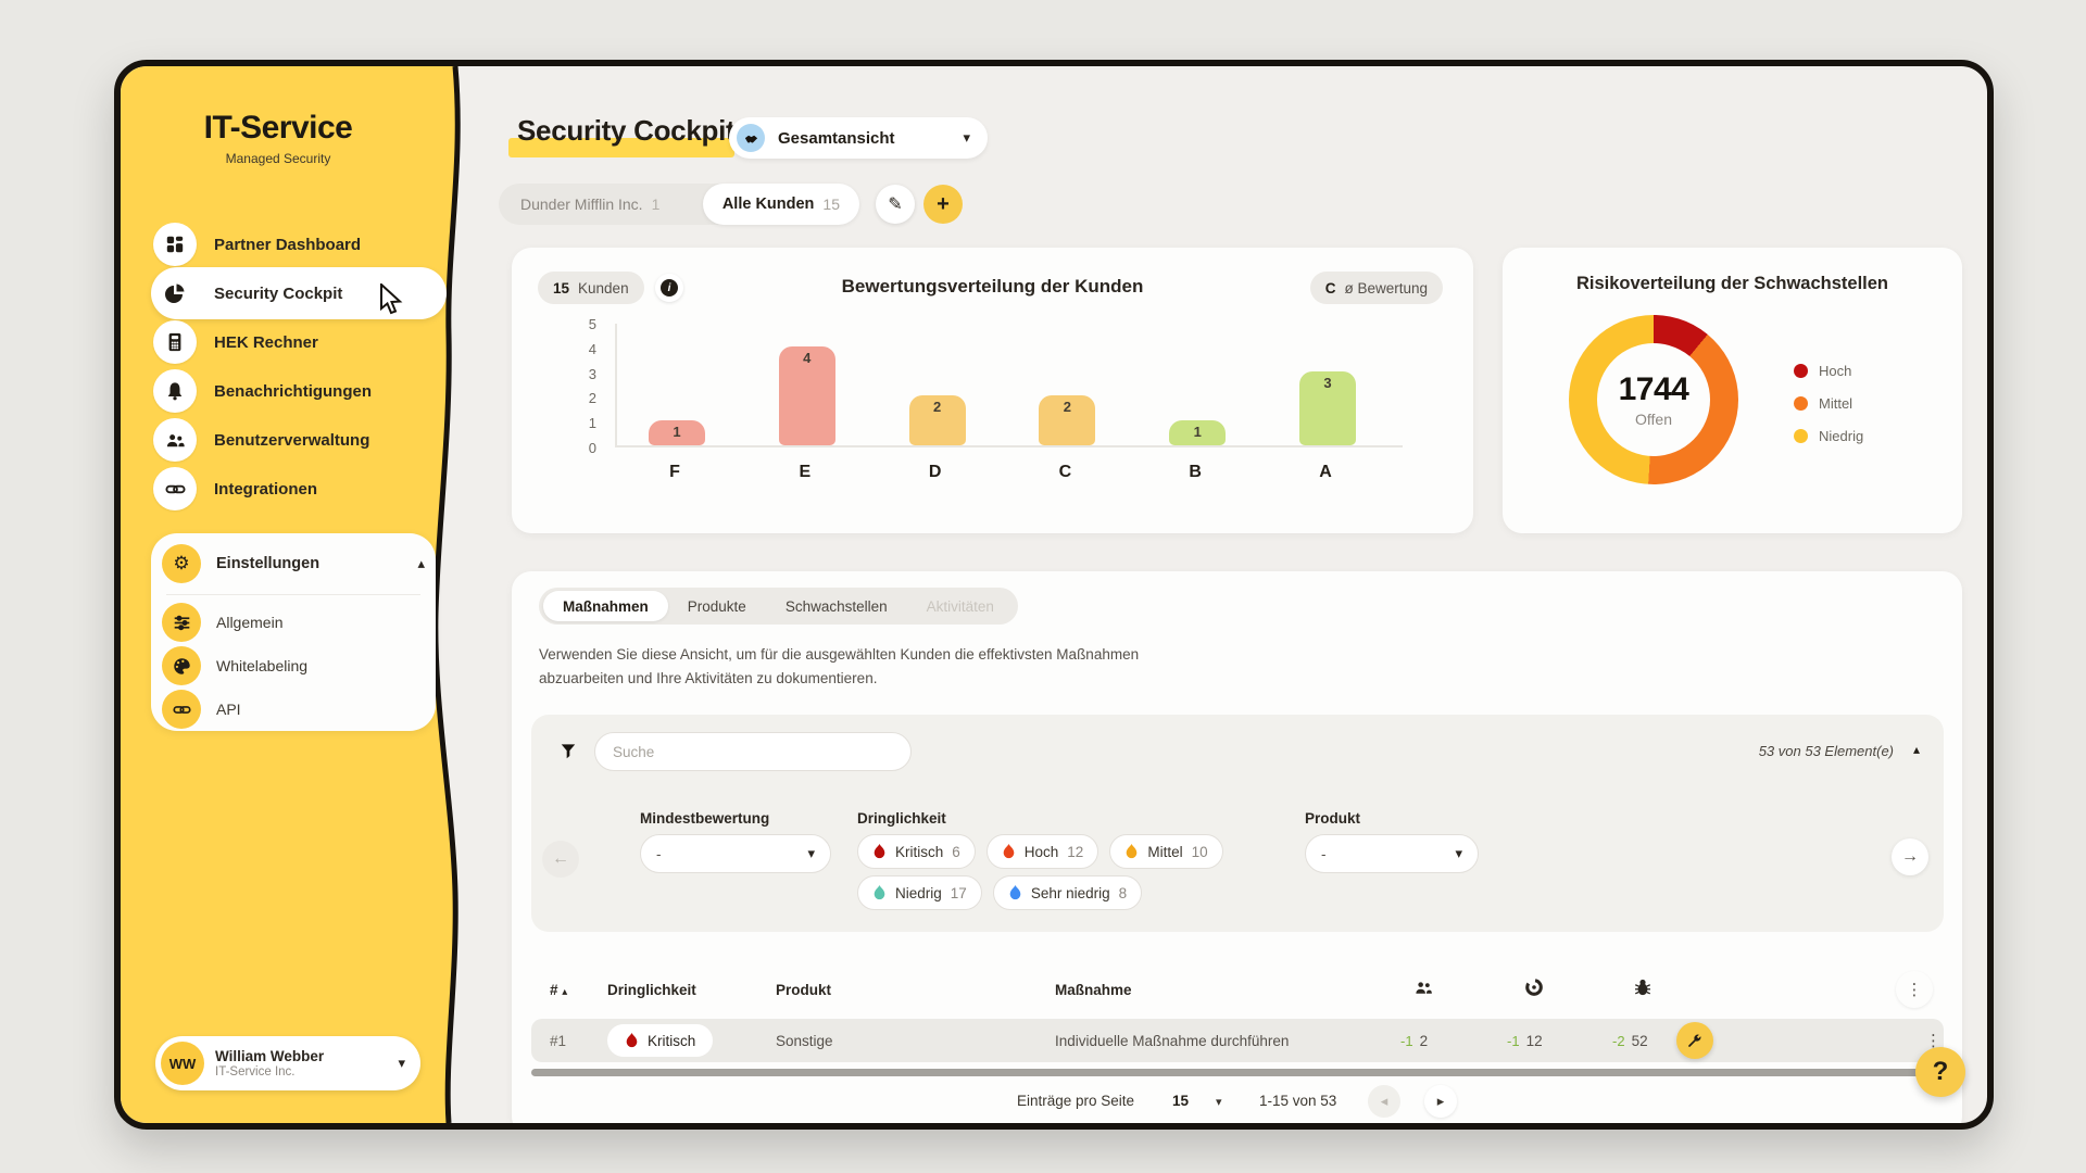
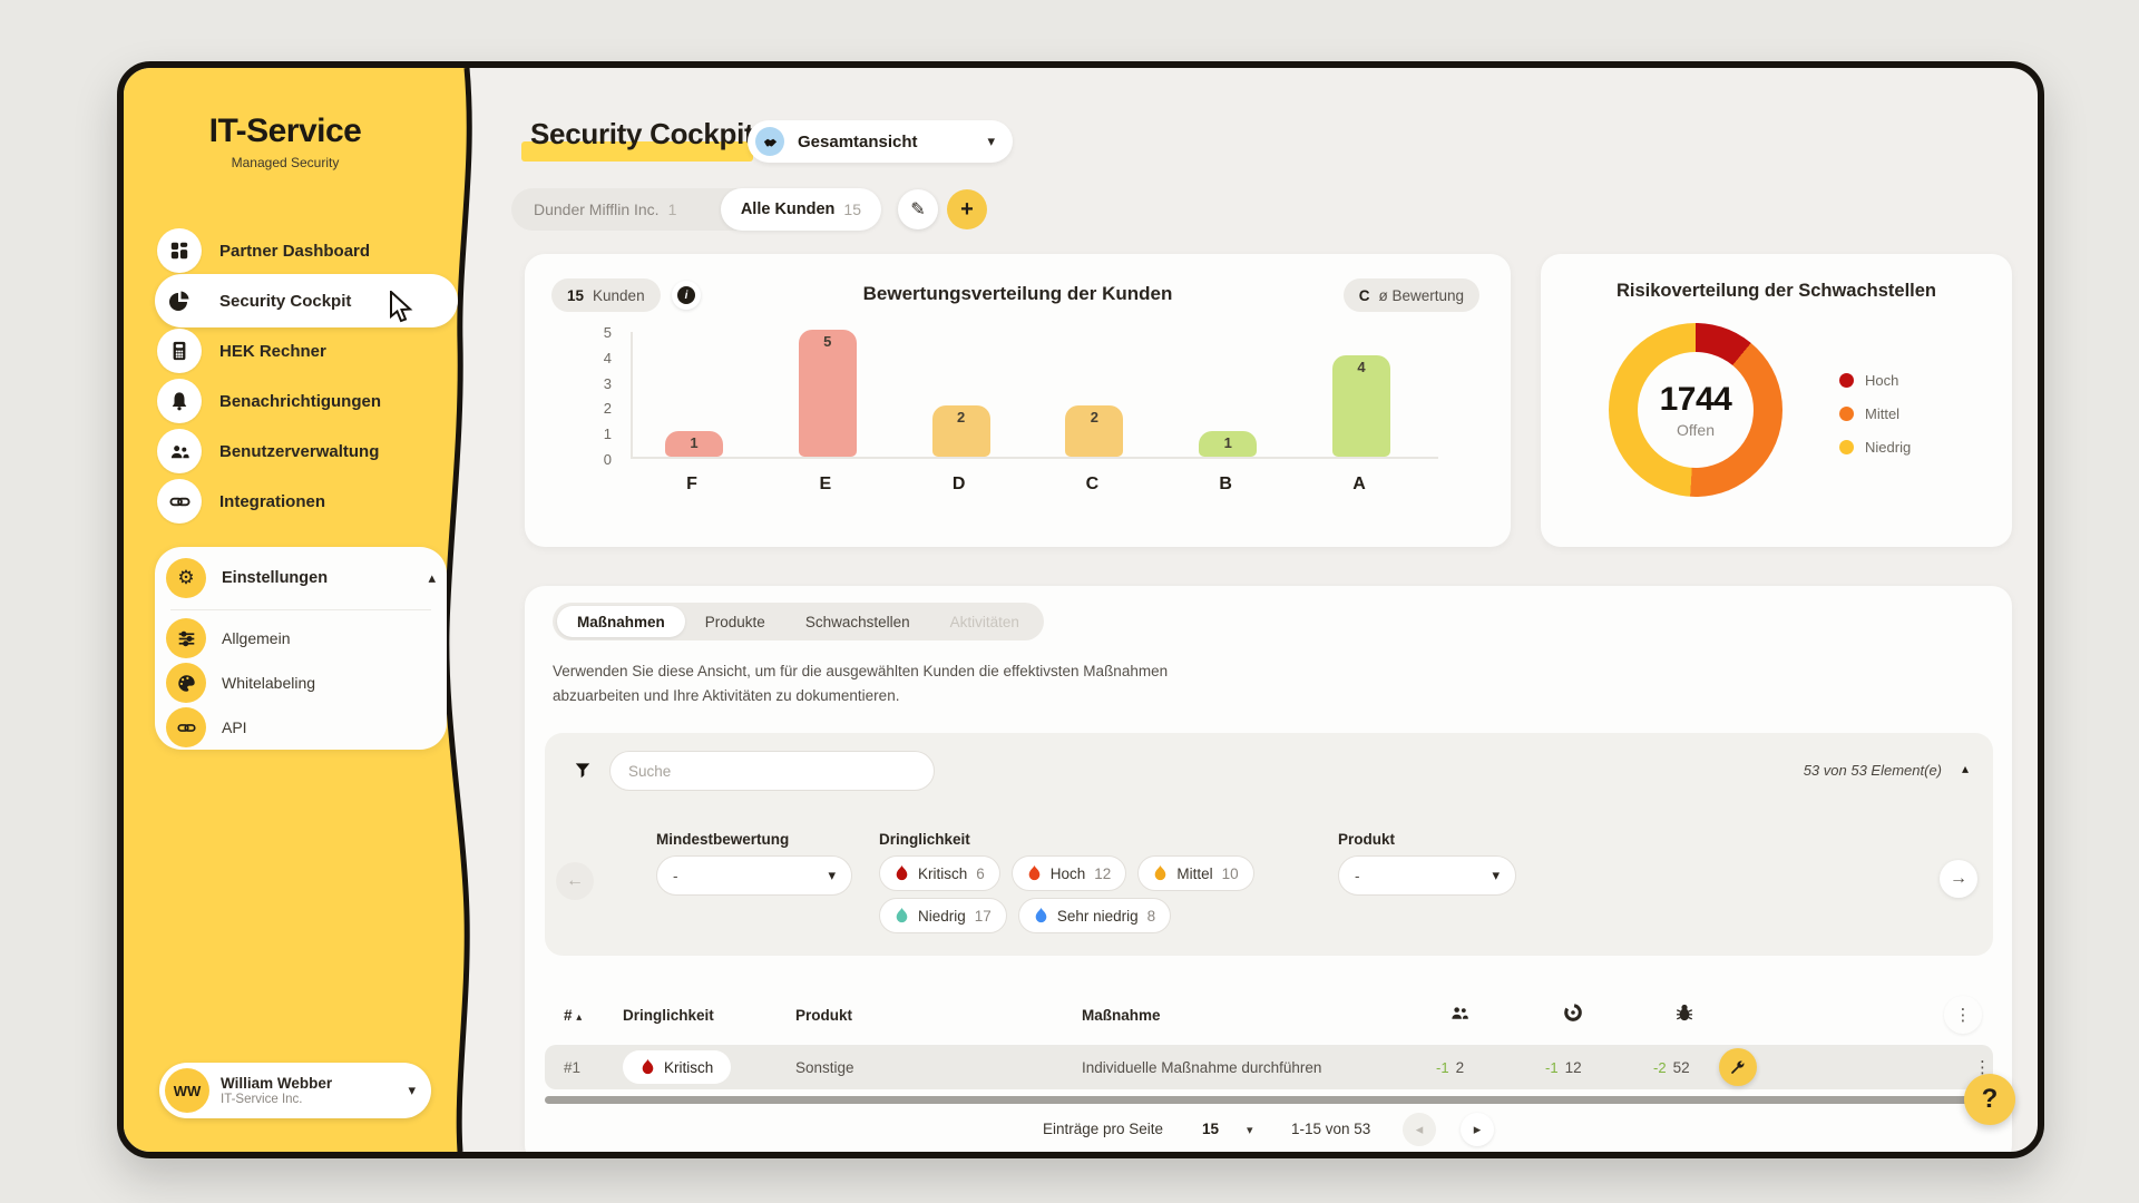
Bewertungsverteilung der Kunden/E: 4 -> 5
Bewertungsverteilung der Kunden/A: 3 -> 4
